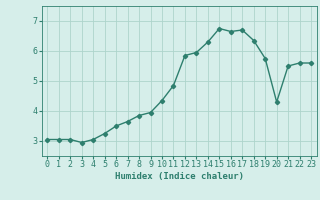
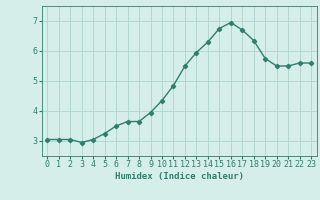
8: 3.85 -> 3.65
12: 5.85 -> 5.50
16: 6.65 -> 6.95
20: 4.30 -> 5.50
